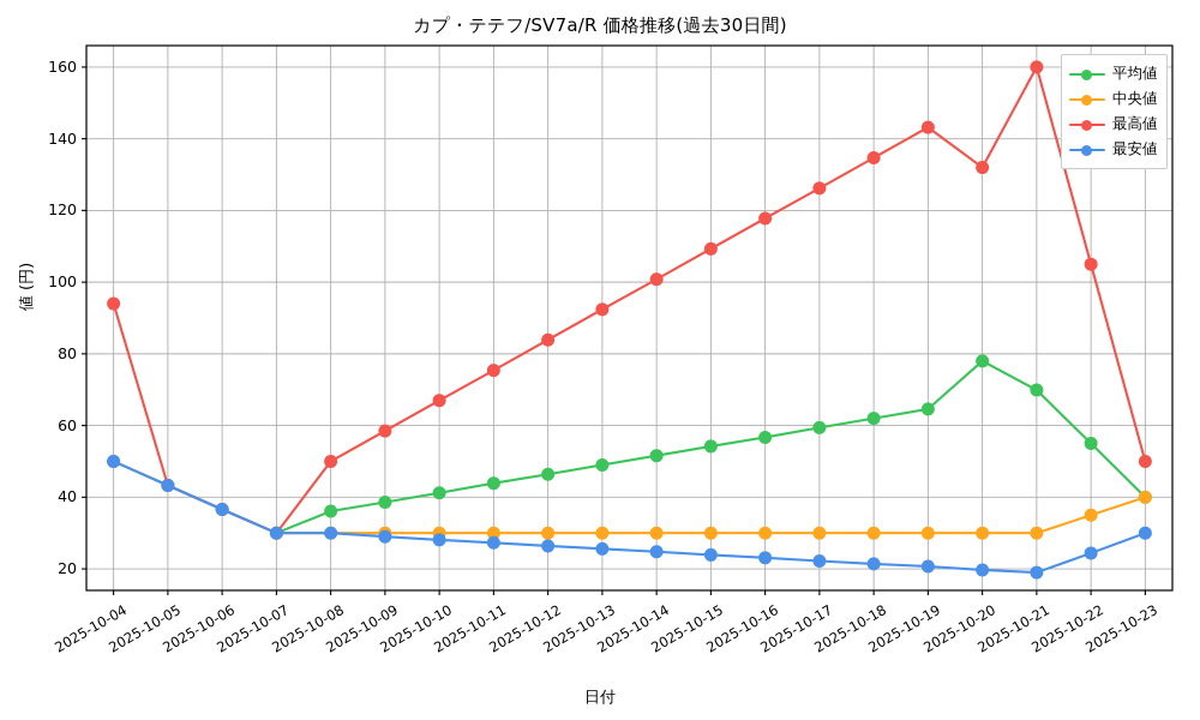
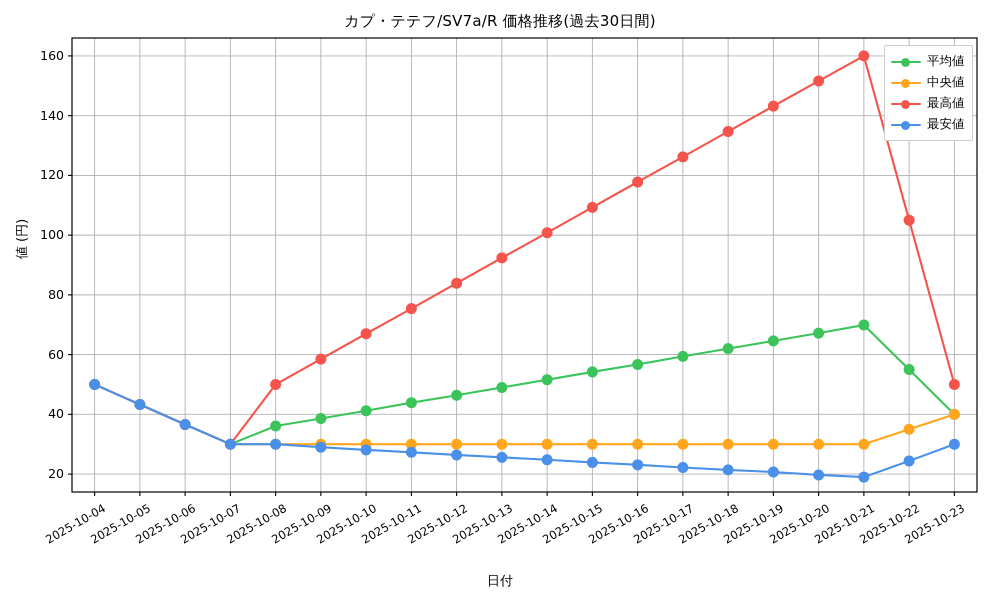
最高値/2025-10-04: 94 -> 50
平均値/2025-10-20: 78 -> 67
最高値/2025-10-20: 132 -> 152
